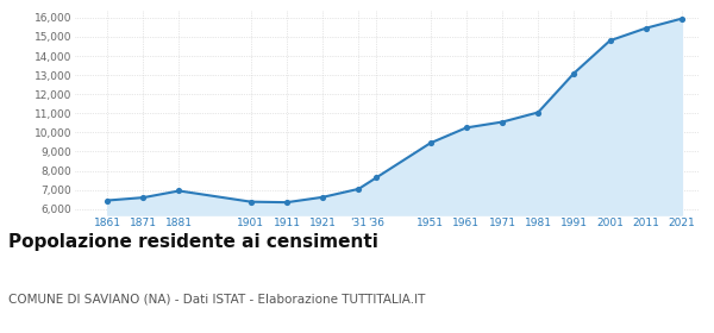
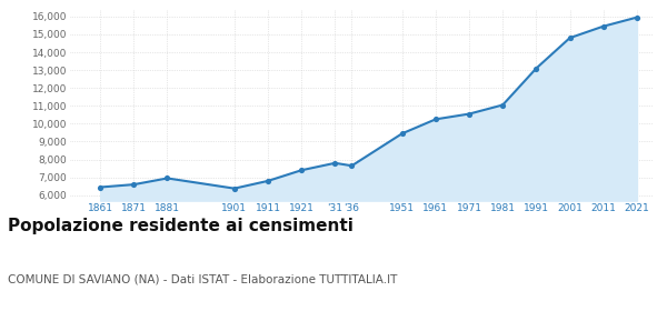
1911: 6,400 -> 6,800
1921: 6,600 -> 7,400
'31: 7,000 -> 7,800
